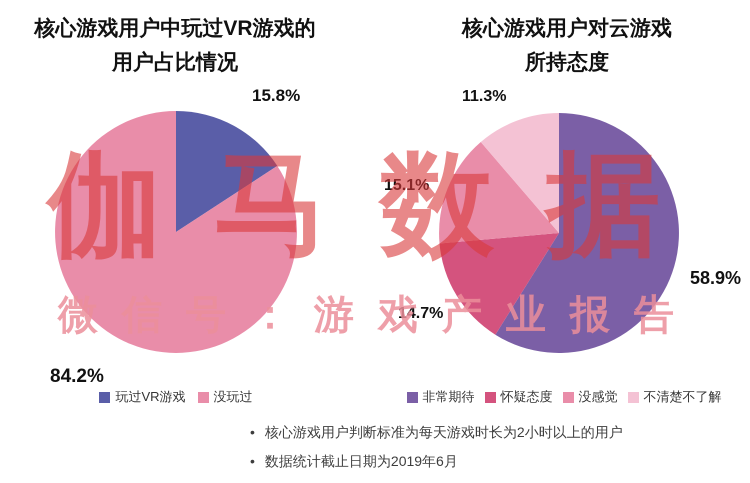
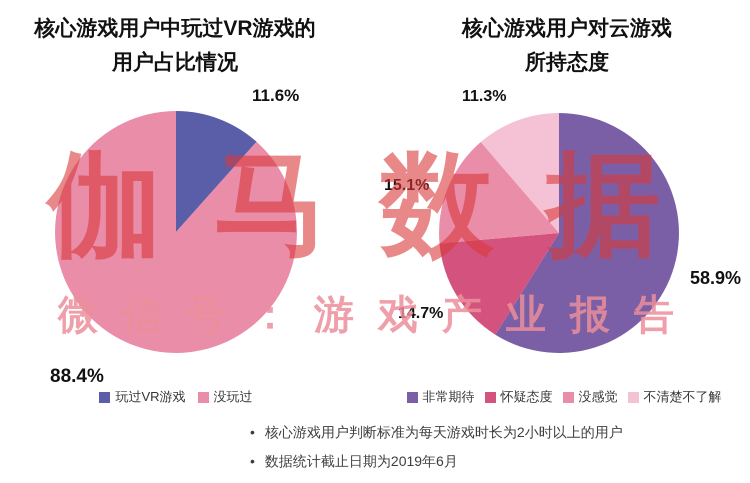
核心游戏用户中玩过VR游戏的用户占比情况/玩过VR游戏: 15.8% -> 11.6%
核心游戏用户中玩过VR游戏的用户占比情况/没玩过: 84.2% -> 88.4%
